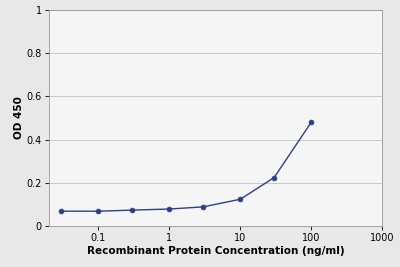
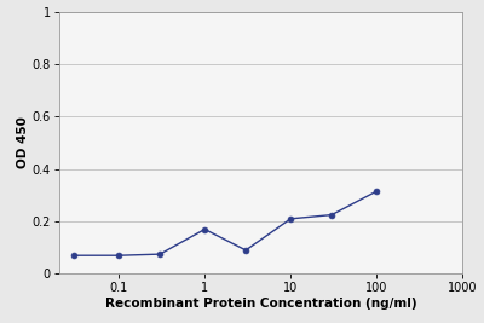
1: 0.080 -> 0.170
10: 0.125 -> 0.210
100: 0.480 -> 0.315
